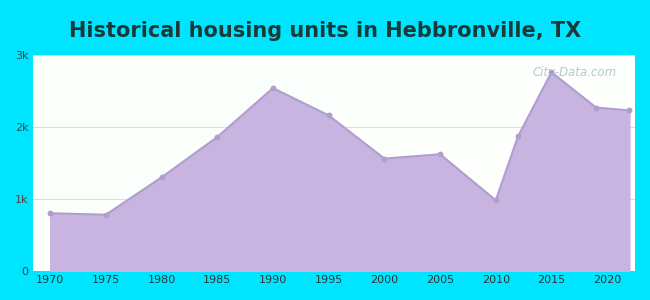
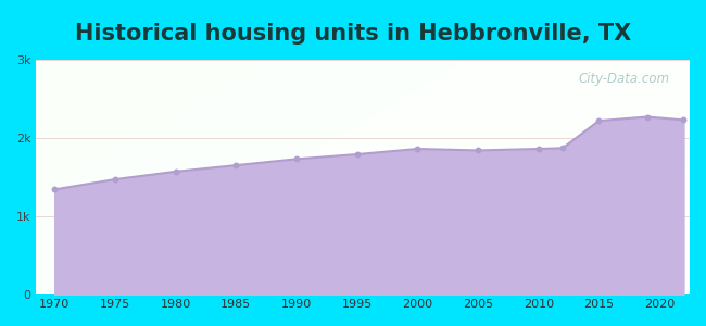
1970: 0.80k -> 1.34k
1975: 0.78k -> 1.47k
1980: 1.30k -> 1.57k
1985: 1.86k -> 1.65k
1990: 2.54k -> 1.73k
1995: 2.16k -> 1.79k
2000: 1.56k -> 1.86k
2005: 1.62k -> 1.84k
2010: 0.98k -> 1.86k
2015: 2.76k -> 2.22k
